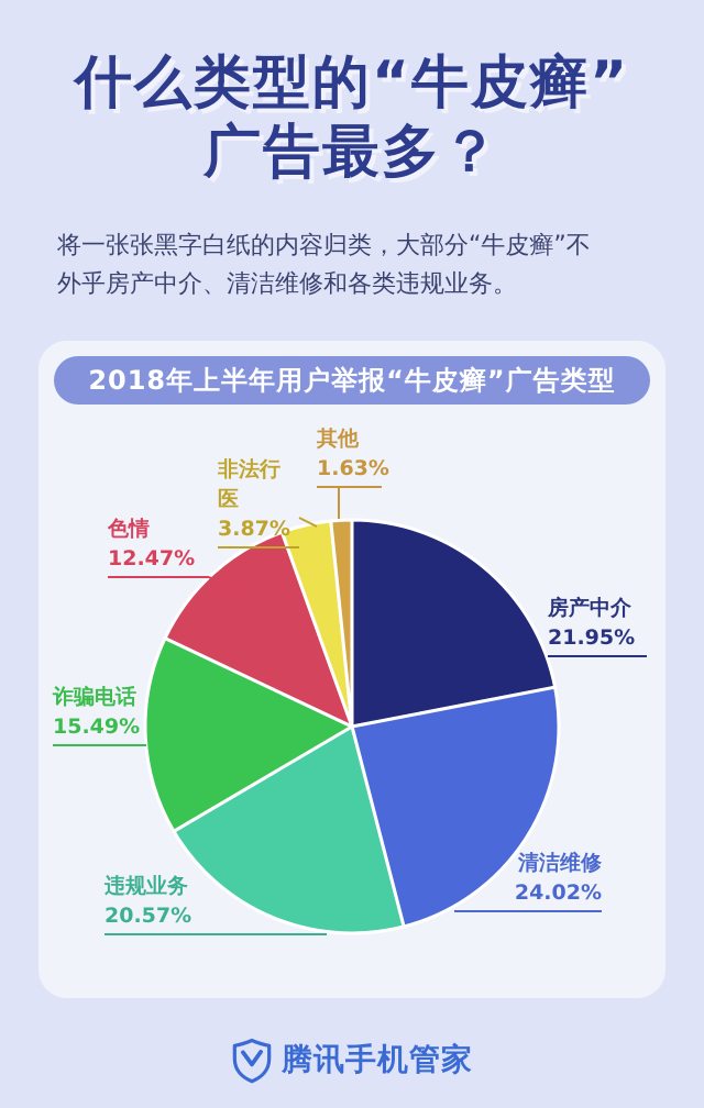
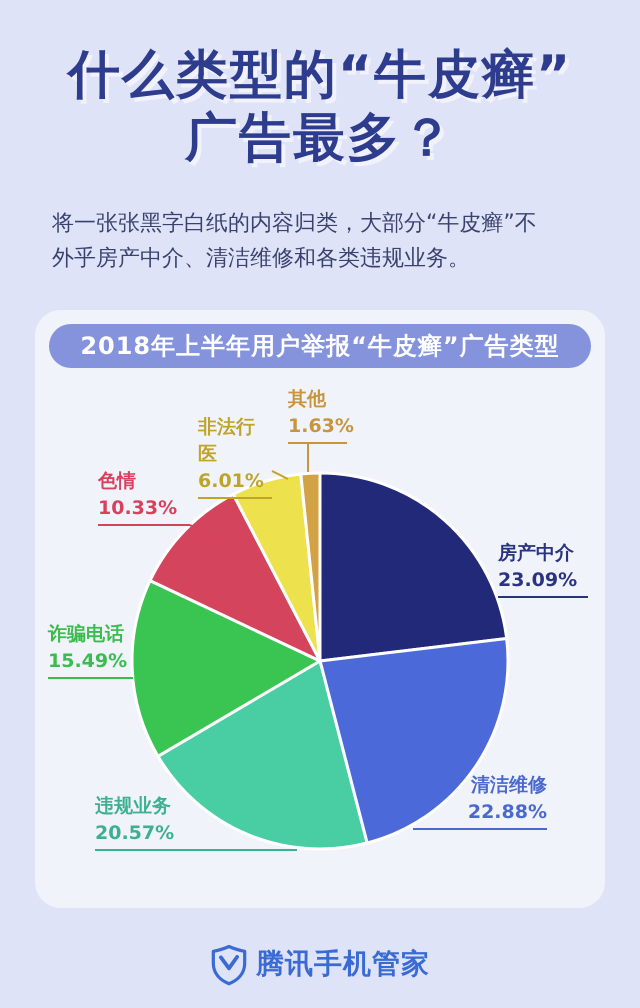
房产中介: 21.95% -> 23.09%
清洁维修: 24.02% -> 22.88%
色情: 12.47% -> 10.33%
非法行医: 3.87% -> 6.01%
